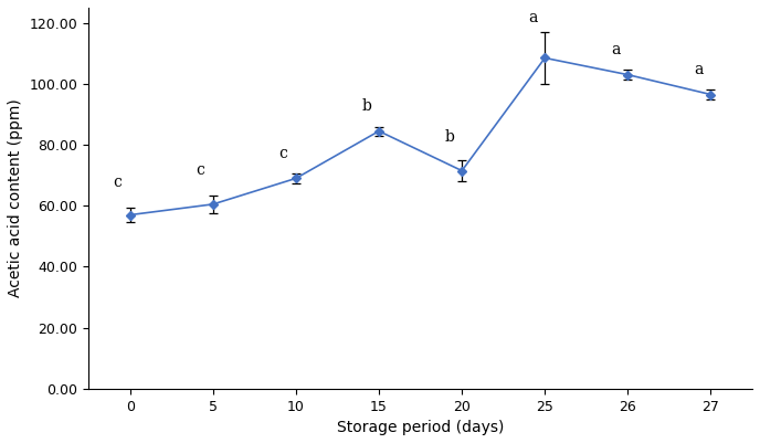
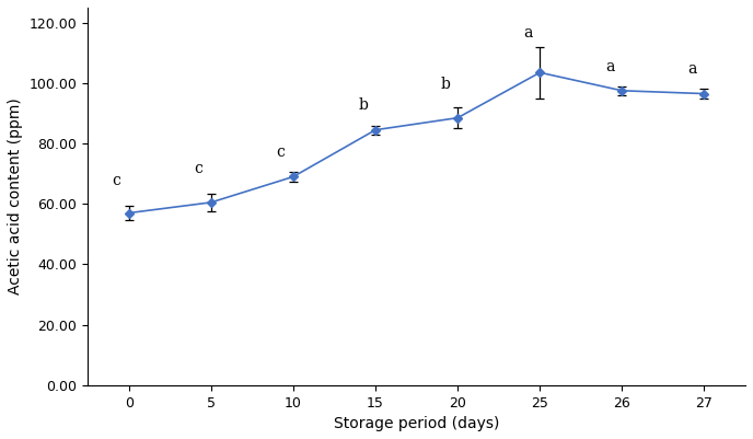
20: 71.5 -> 88.5
25: 108.5 -> 103.5
26: 103.0 -> 97.5
